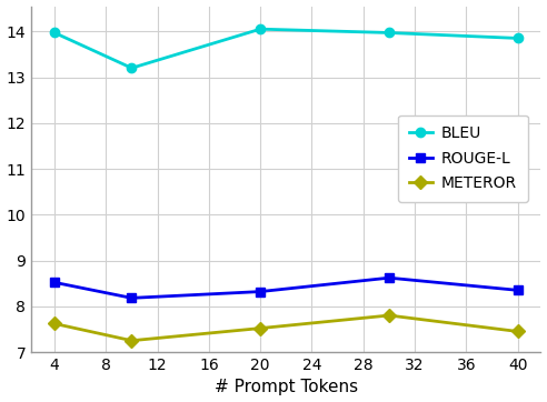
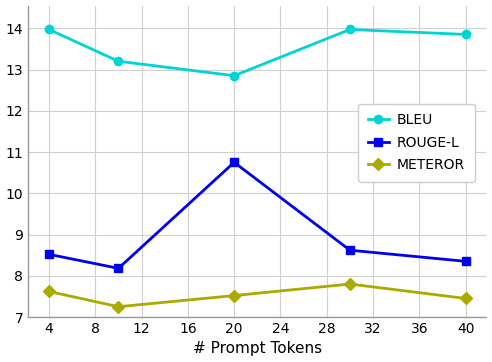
BLEU/20: 14.05 -> 12.85
ROUGE-L/20: 8.32 -> 10.75
